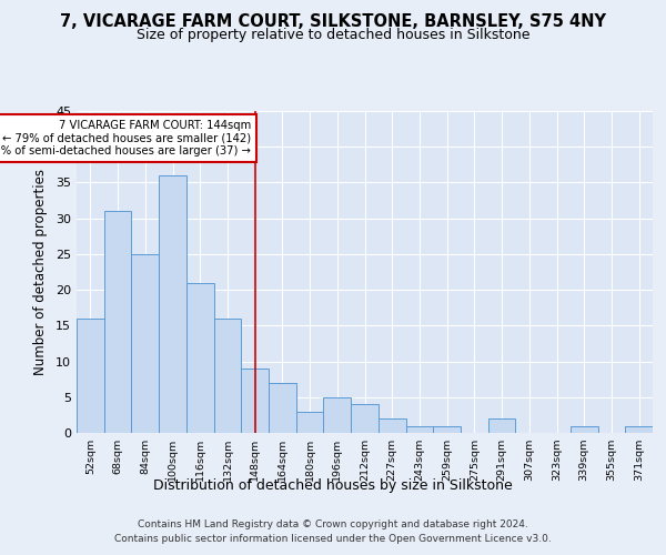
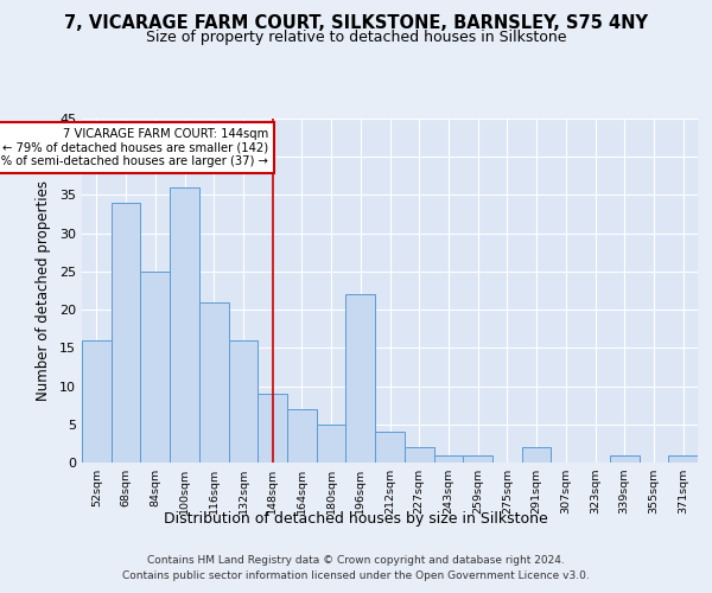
68sqm: 31 -> 34
180sqm: 3 -> 5
196sqm: 5 -> 22
